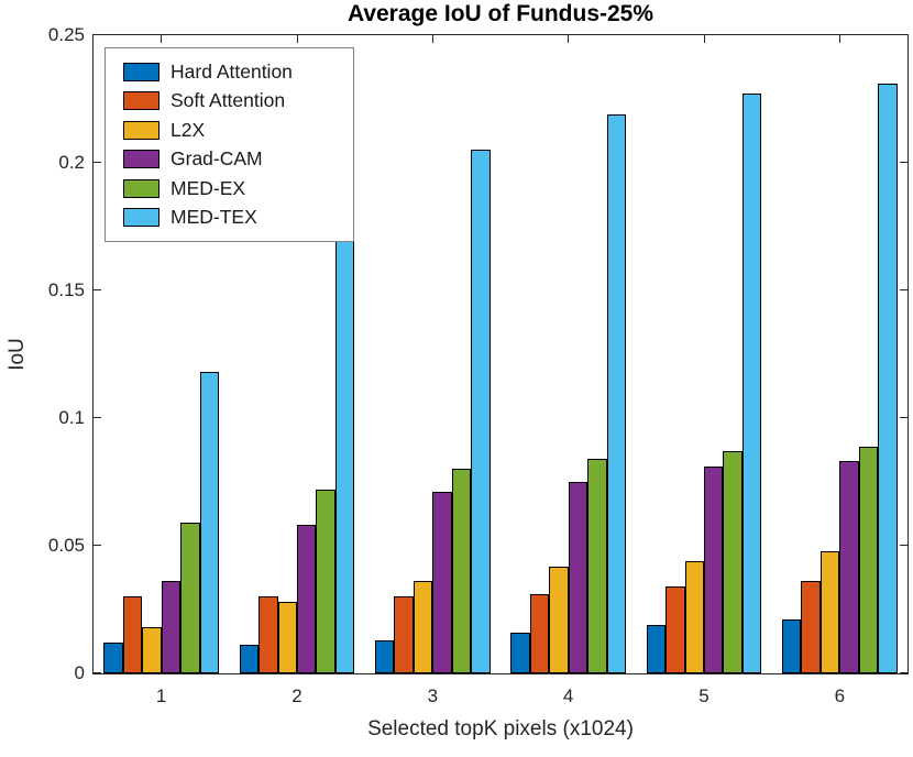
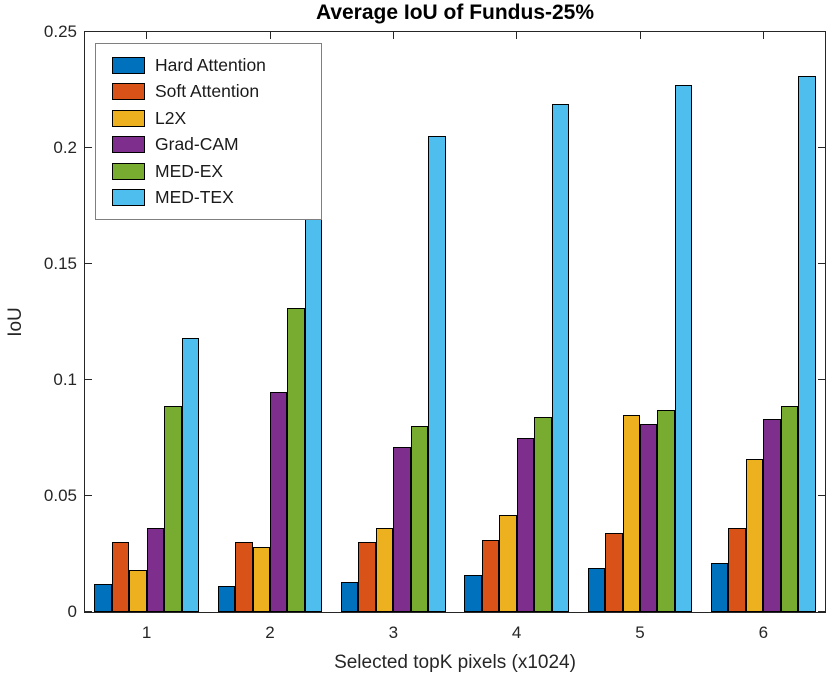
MED-EX/1: 0.059 -> 0.089
Grad-CAM/2: 0.058 -> 0.095
MED-EX/2: 0.072 -> 0.131
L2X/5: 0.044 -> 0.085
L2X/6: 0.048 -> 0.066
